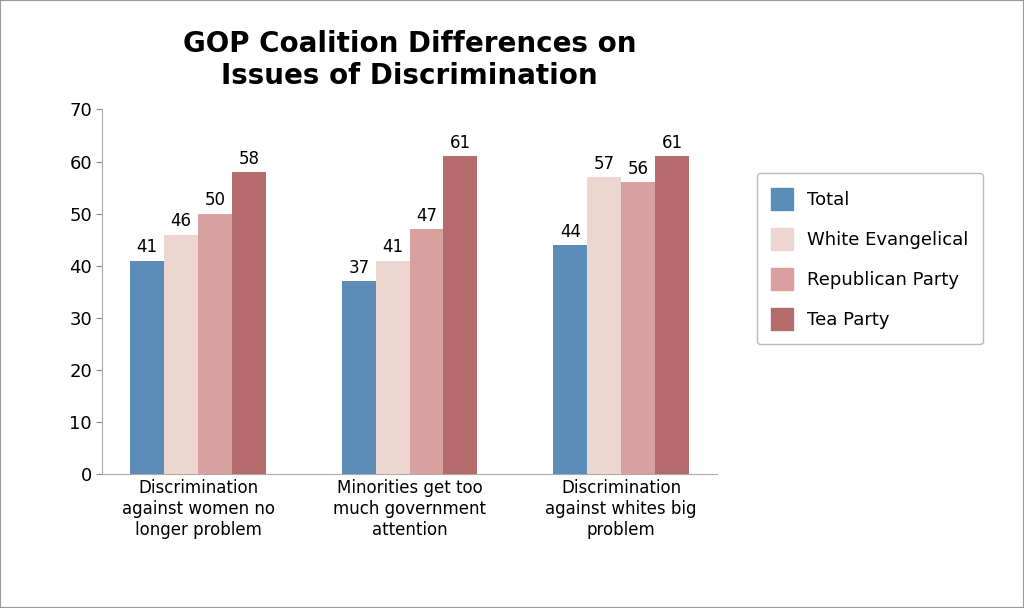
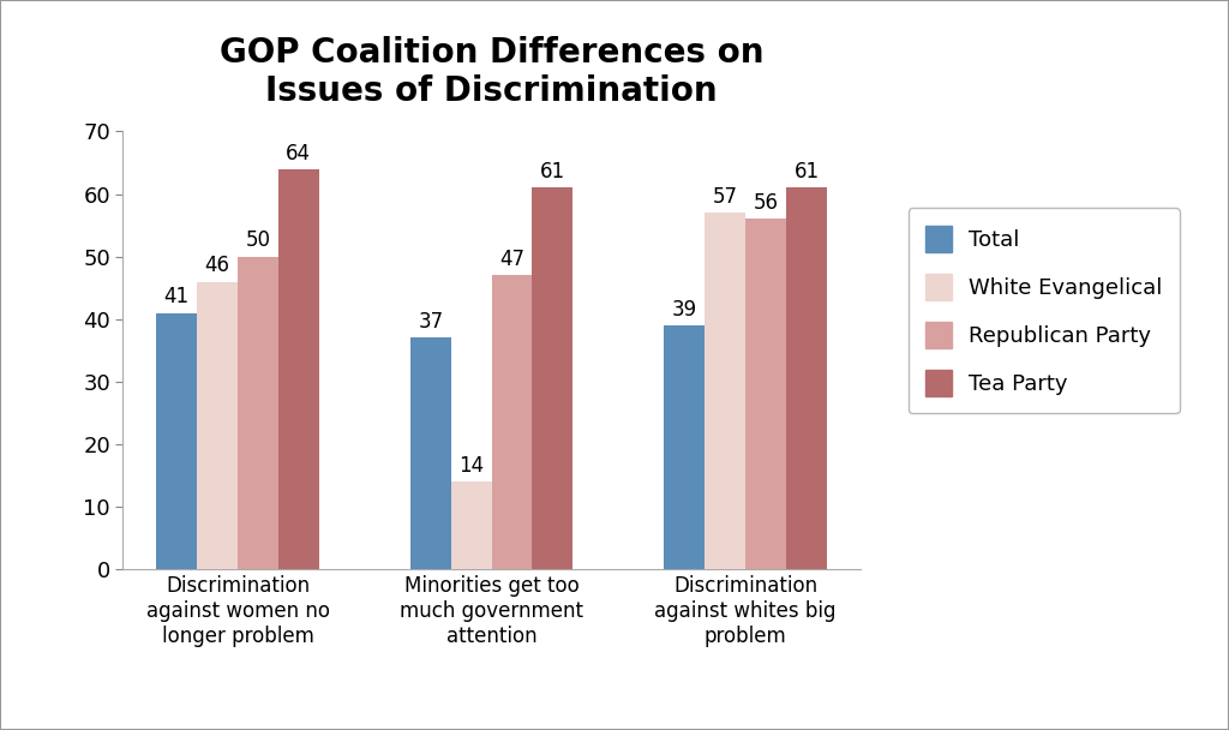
Tea Party/Discrimination against women no longer problem: 58 -> 64
White Evangelical/Minorities get too much government attention: 41 -> 14
Total/Discrimination against whites big problem: 44 -> 39
